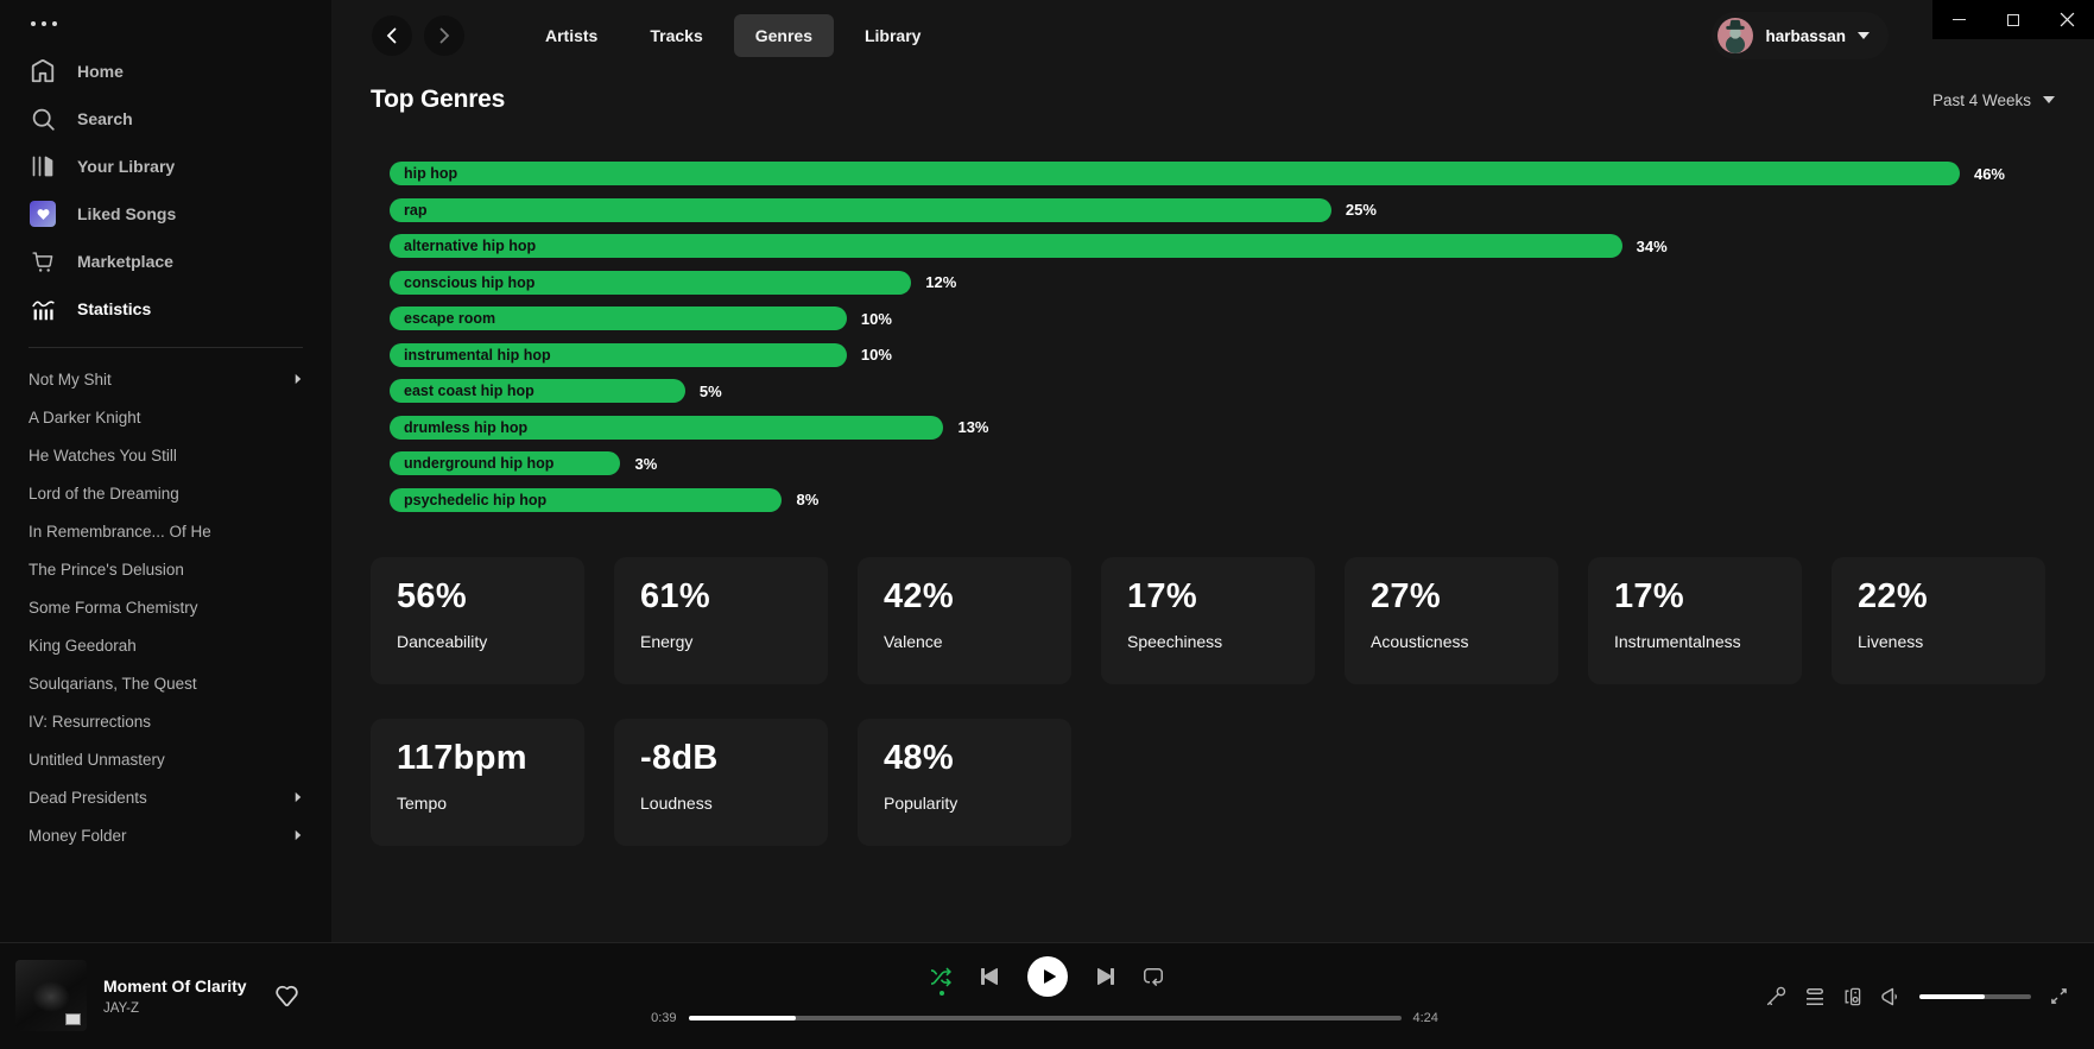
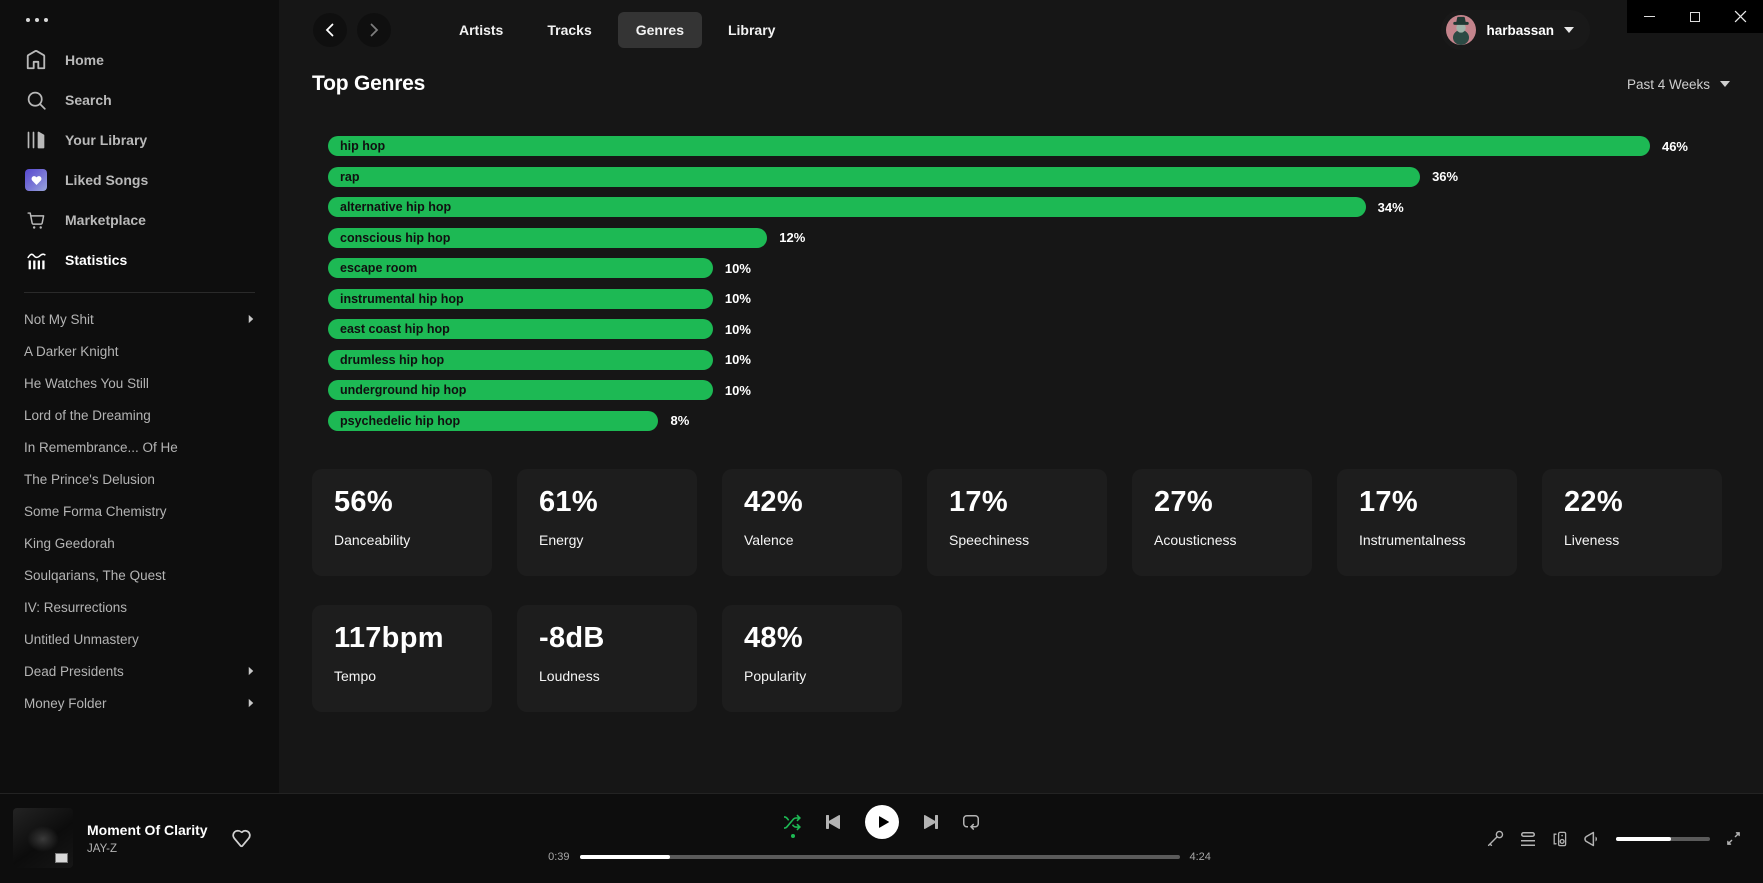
rap: 25% -> 36%
east coast hip hop: 5% -> 10%
drumless hip hop: 13% -> 10%
underground hip hop: 3% -> 10%
